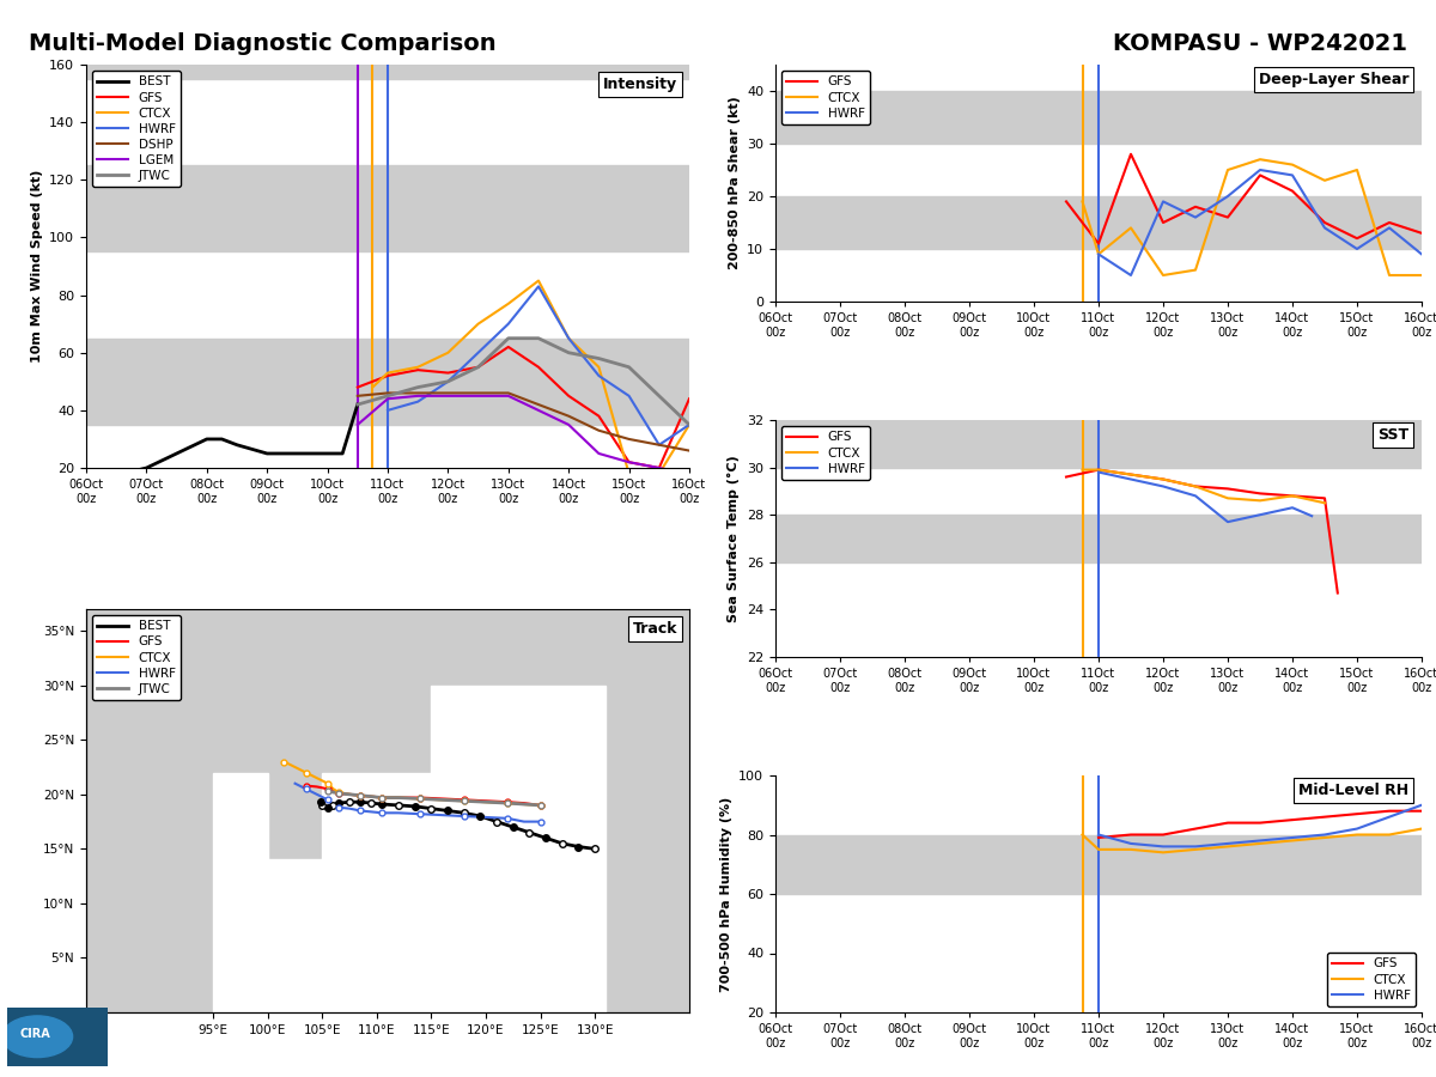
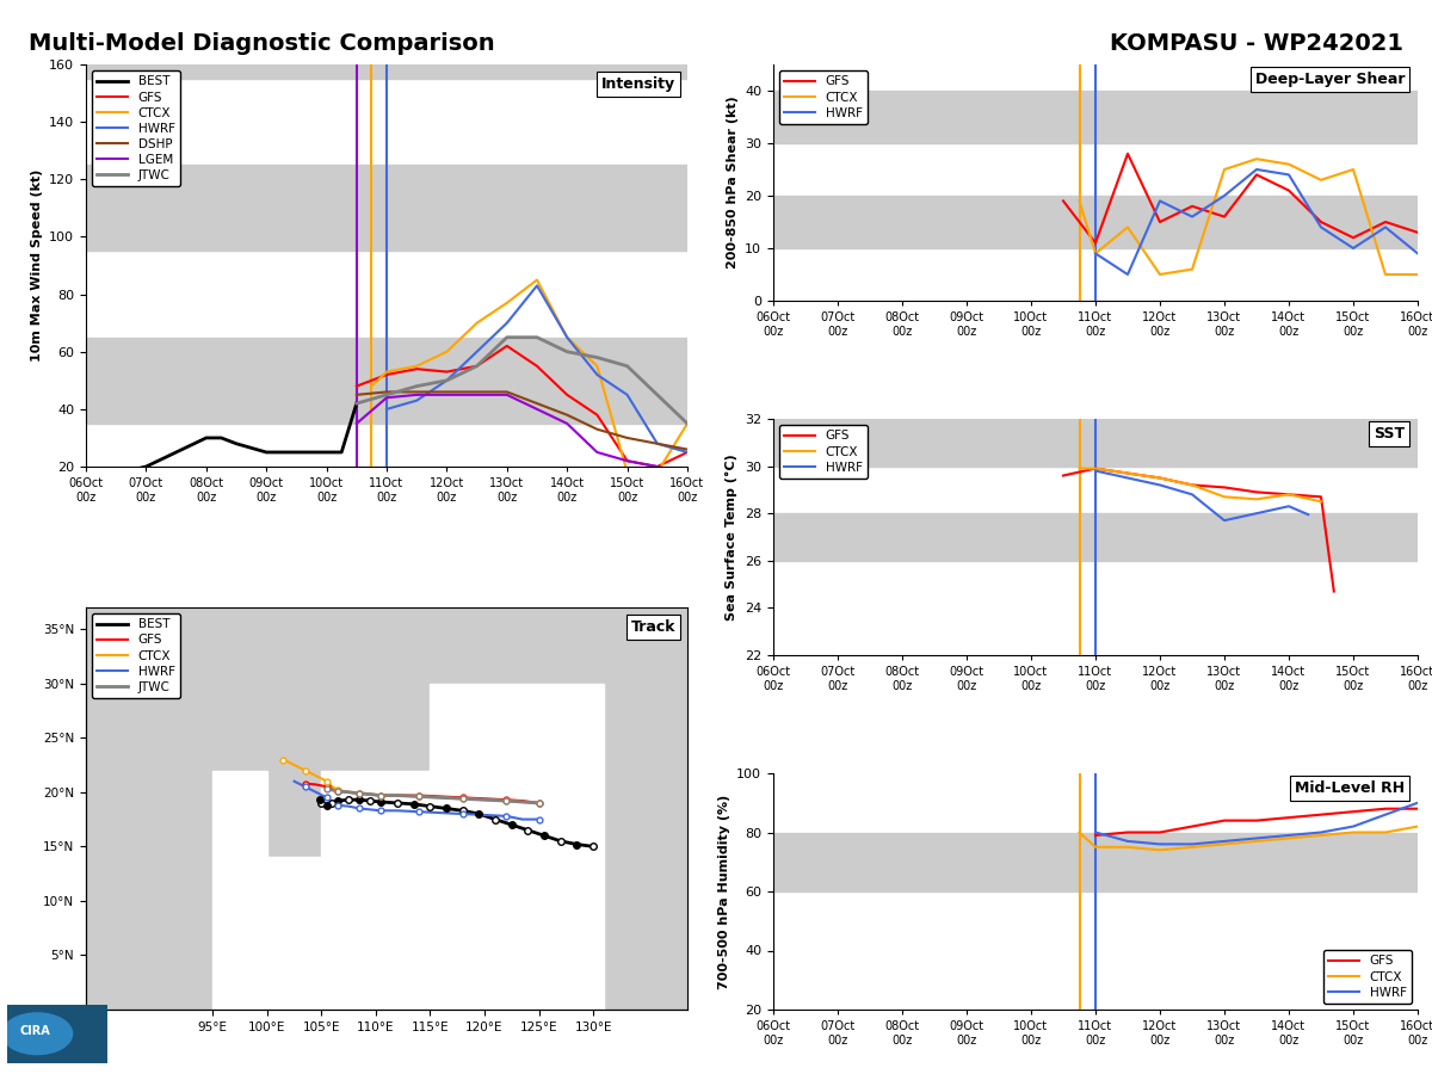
GFS/16Oct 00z: 44 -> 25
HWRF/16Oct 00z: 35 -> 25
